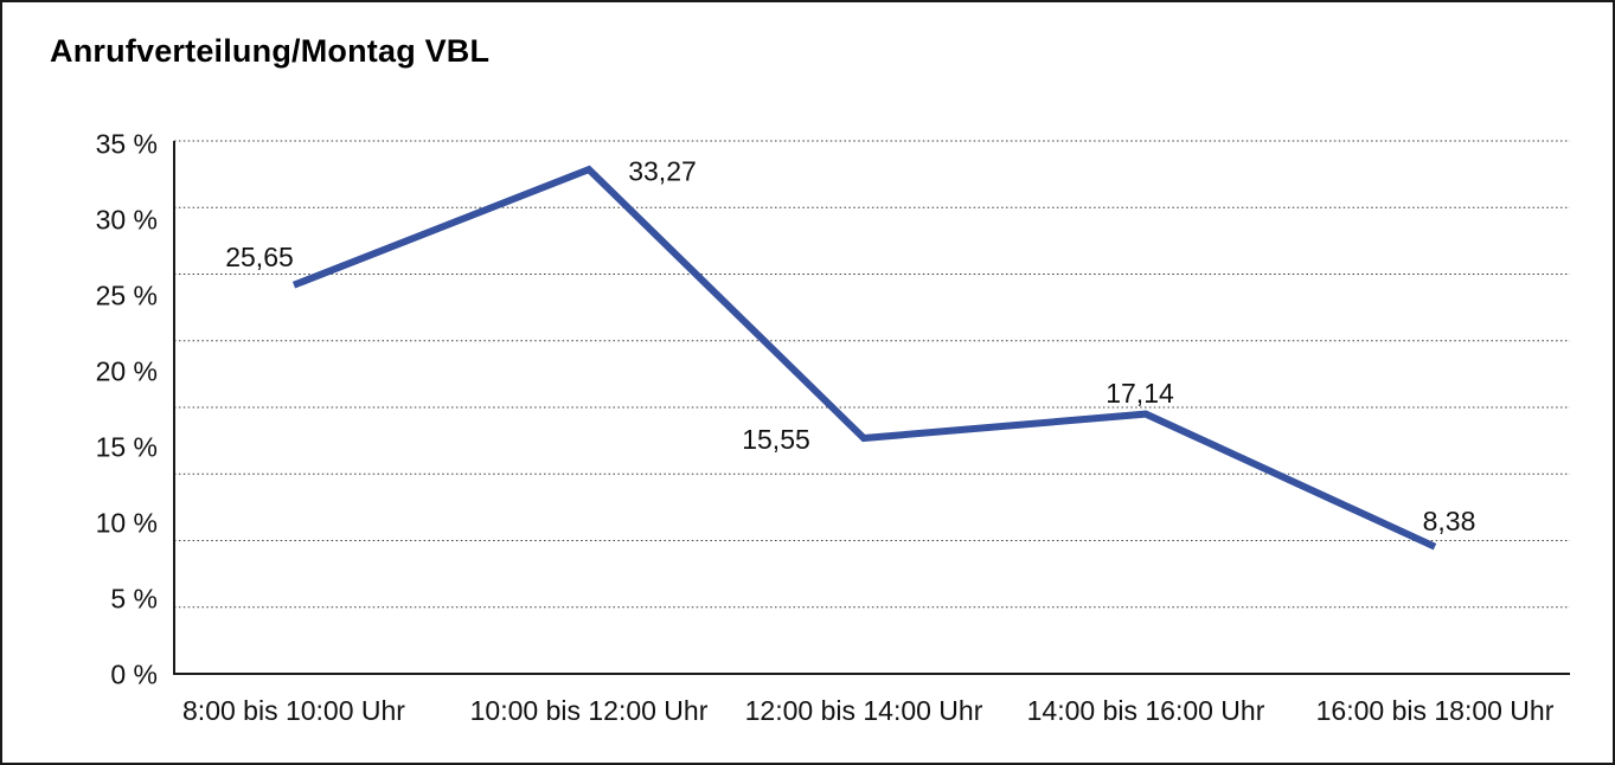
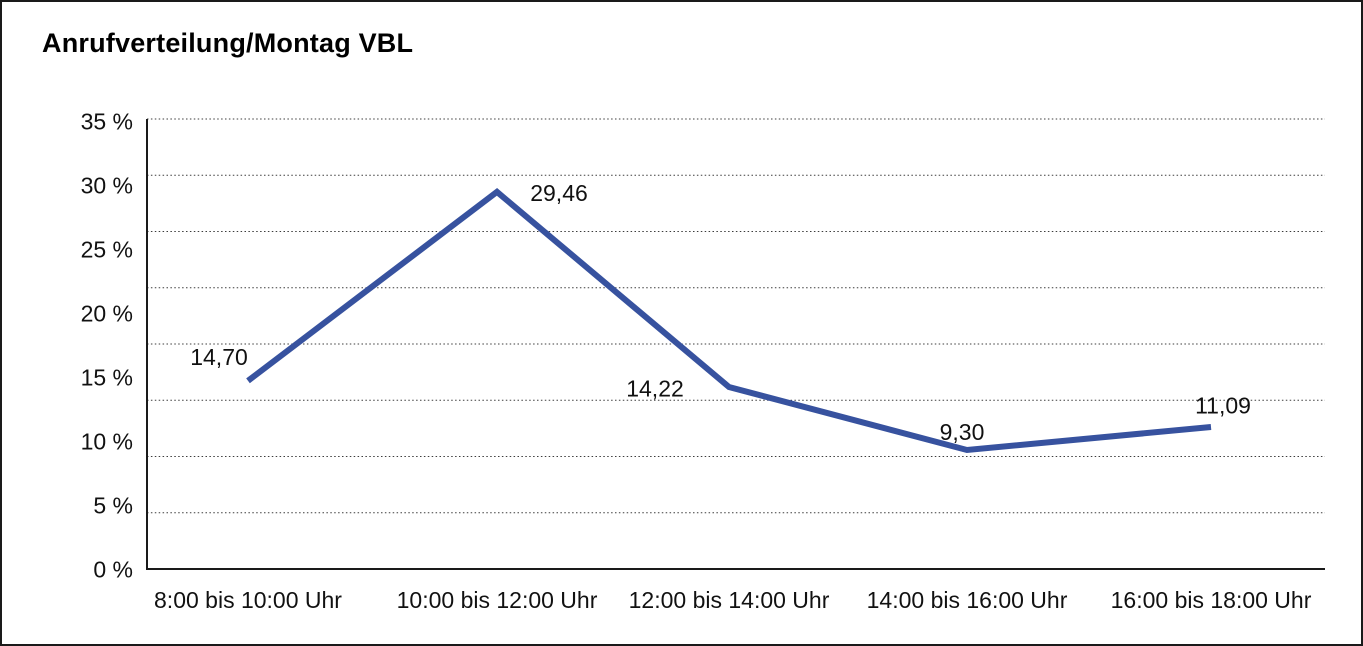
8:00 bis 10:00 Uhr: 25,65 -> 14,70
10:00 bis 12:00 Uhr: 33,27 -> 29,46
12:00 bis 14:00 Uhr: 15,55 -> 14,22
14:00 bis 16:00 Uhr: 17,14 -> 9,30
16:00 bis 18:00 Uhr: 8,38 -> 11,09
